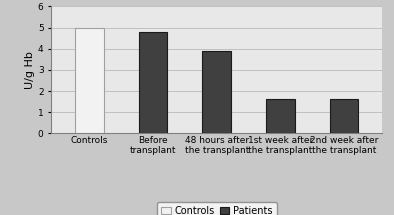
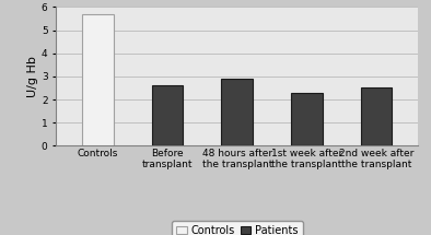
Controls: 5.0 -> 5.7
Before transplant: 4.8 -> 2.6
48 hours after the transplant: 3.9 -> 2.9
1st week after the transplant: 1.6 -> 2.3
2nd week after the transplant: 1.6 -> 2.5
